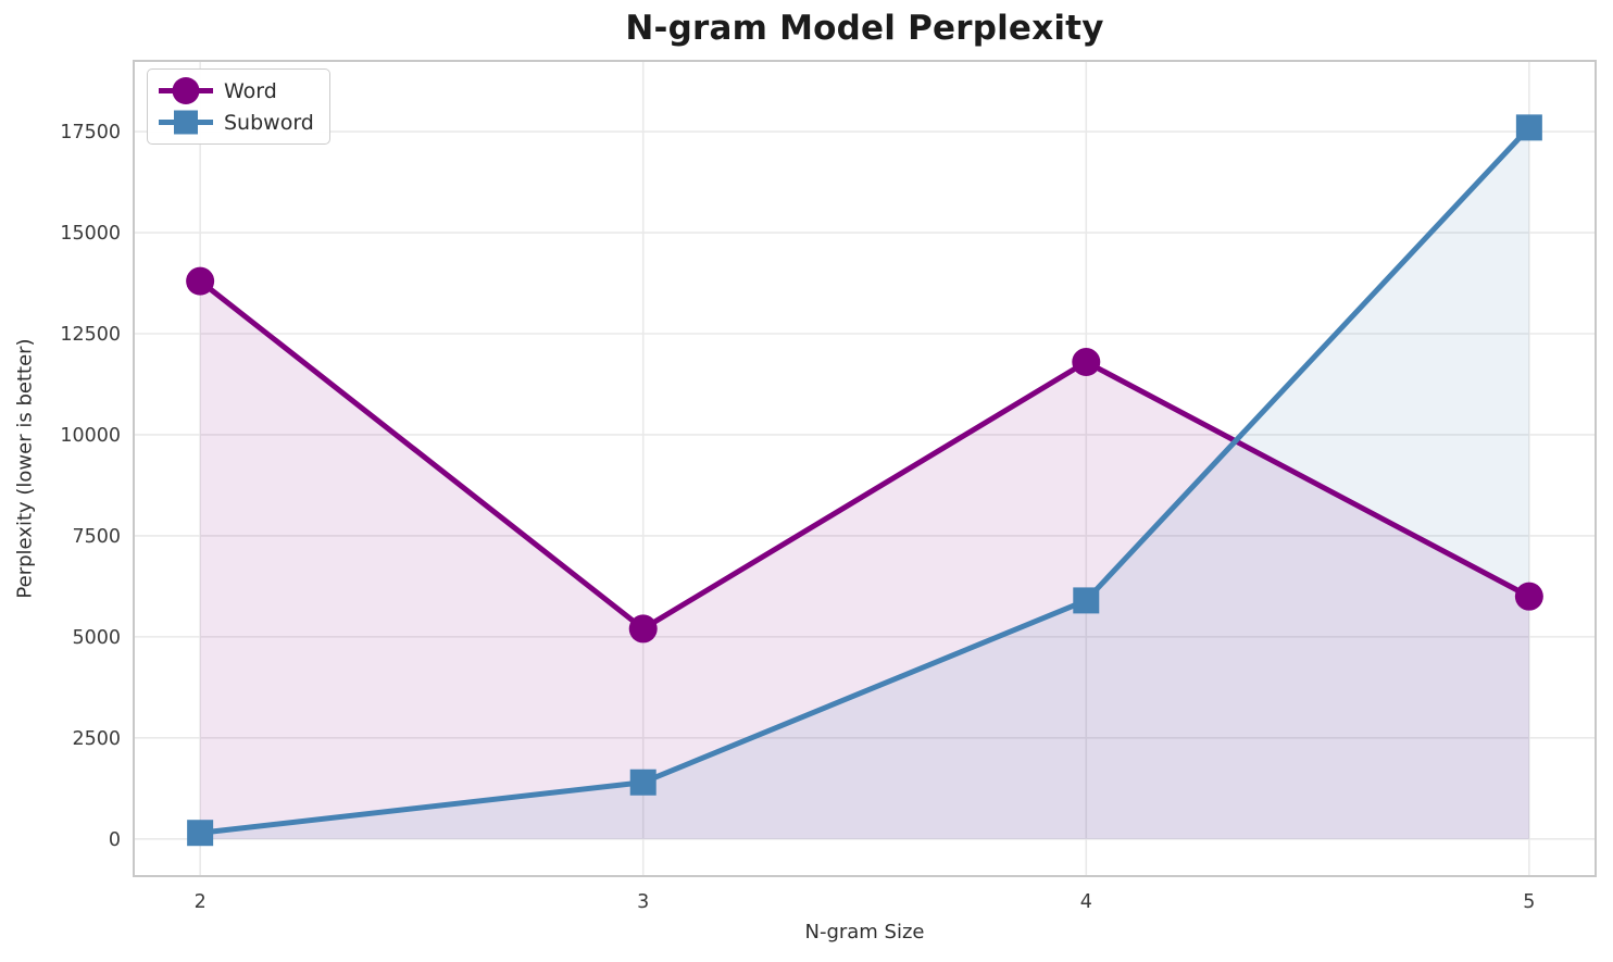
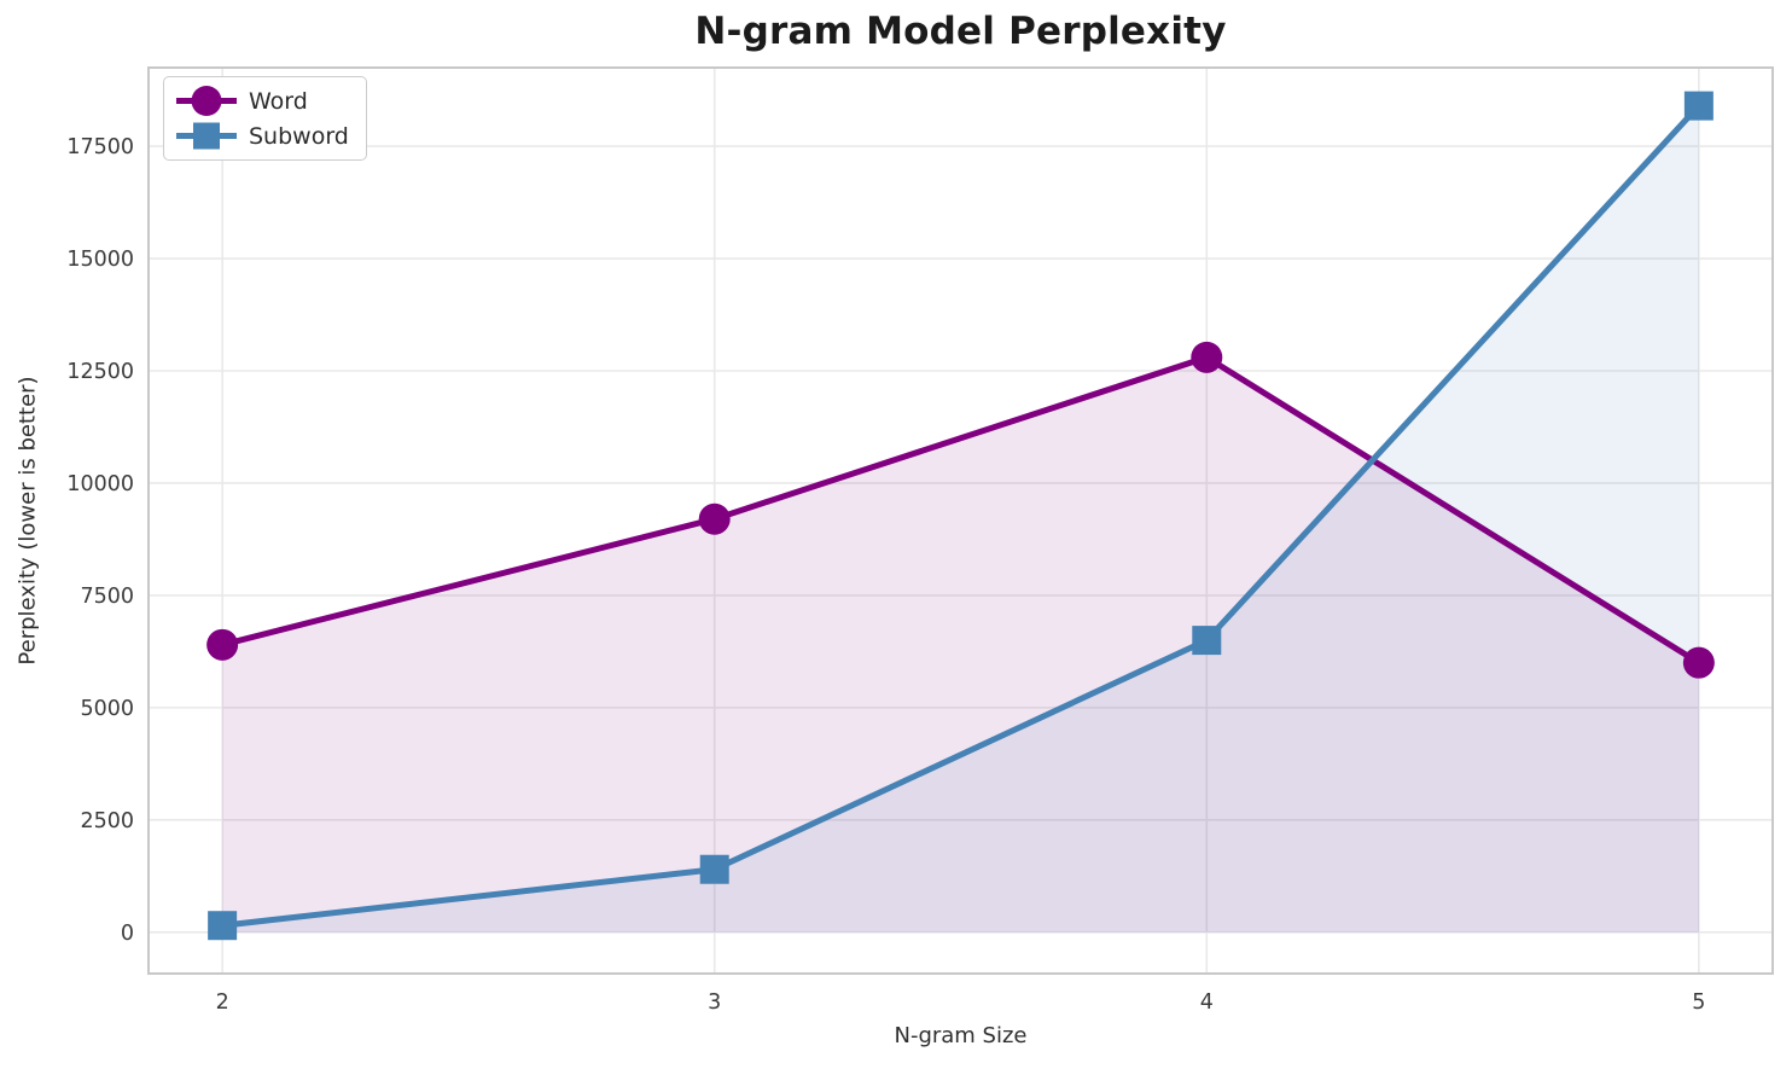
Word/2: 13800 -> 6400
Word/3: 5200 -> 9200
Word/4: 11800 -> 12800
Subword/4: 5900 -> 6500
Subword/5: 17600 -> 18400
